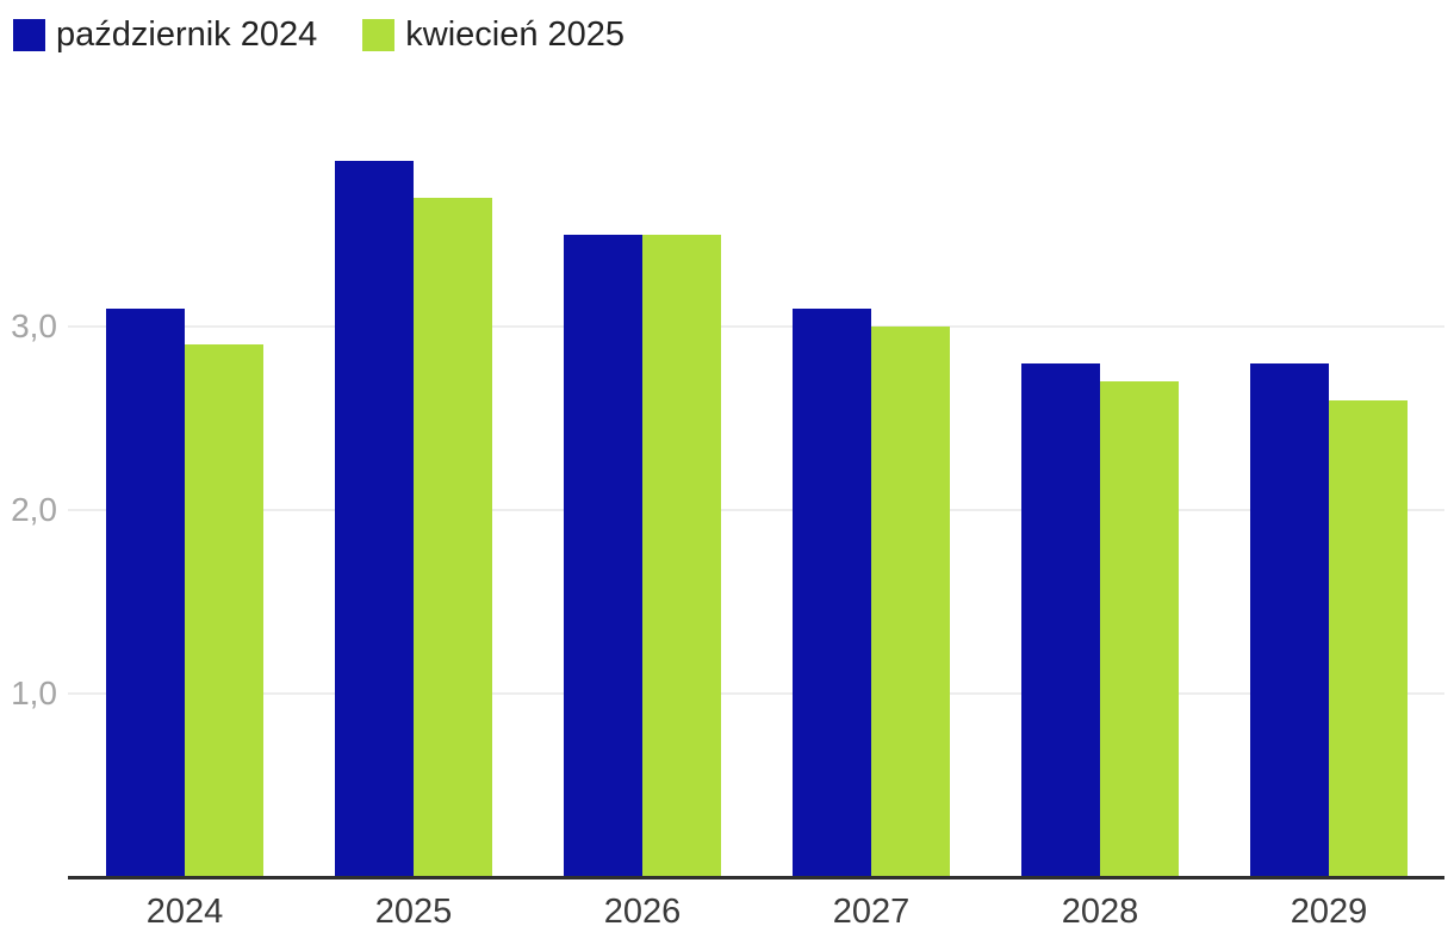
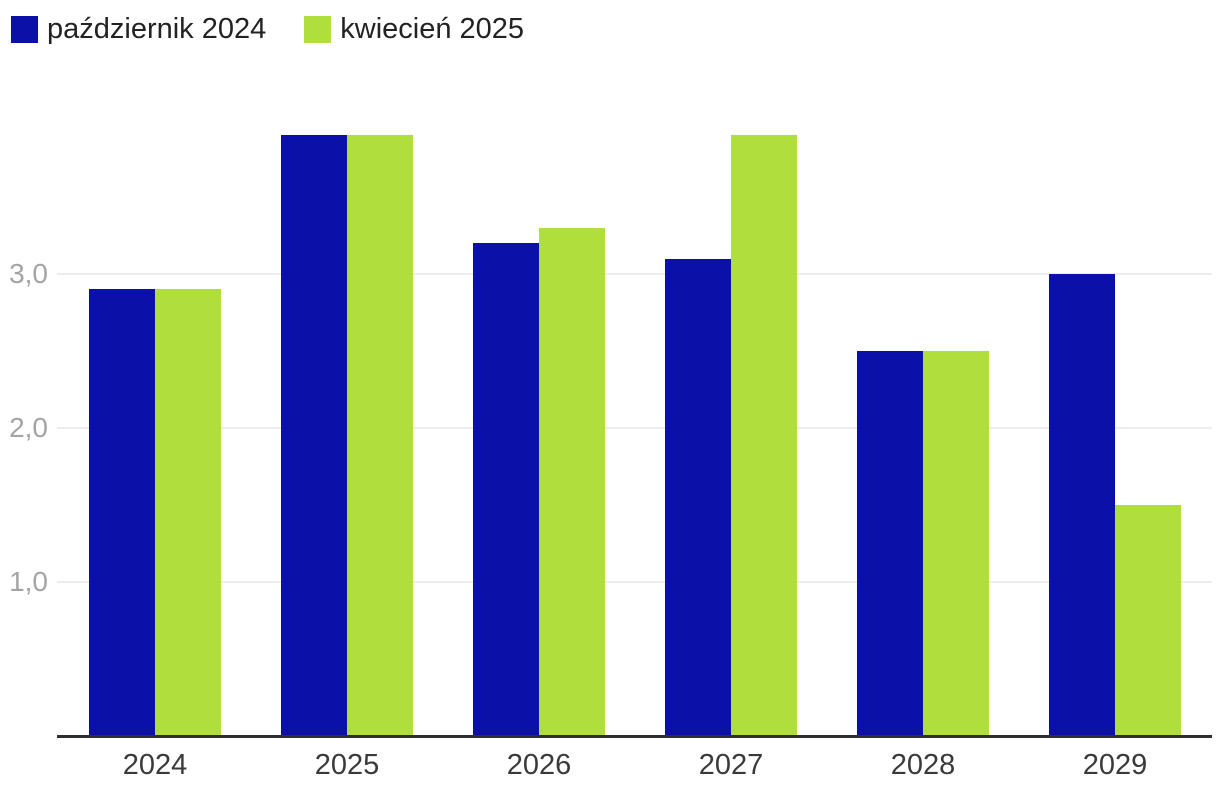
październik 2024/2024: 3,1 -> 2,9
kwiecień 2025/2025: 3,7 -> 3,9
październik 2024/2026: 3,5 -> 3,2
kwiecień 2025/2026: 3,5 -> 3,3
kwiecień 2025/2027: 3,0 -> 3,9
październik 2024/2028: 2,8 -> 2,5
kwiecień 2025/2028: 2,7 -> 2,5
październik 2024/2029: 2,8 -> 3,0
kwiecień 2025/2029: 2,6 -> 1,5
